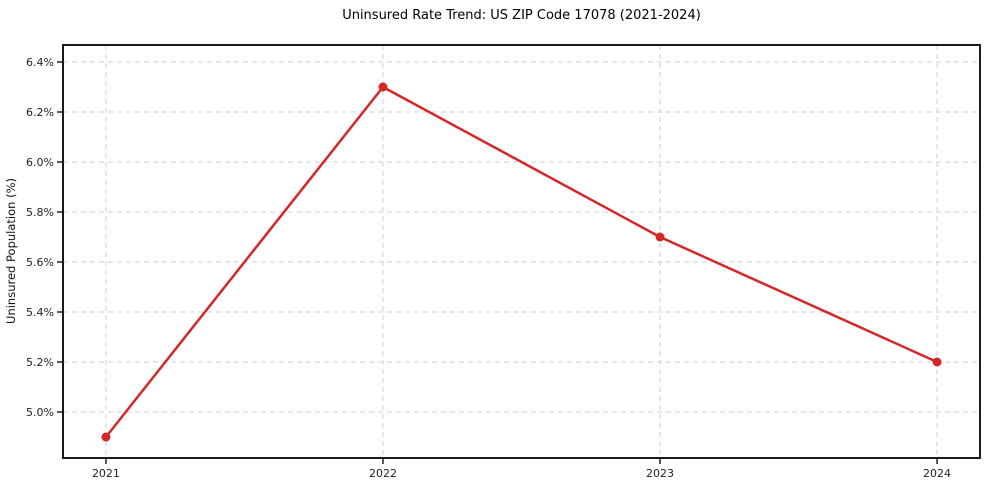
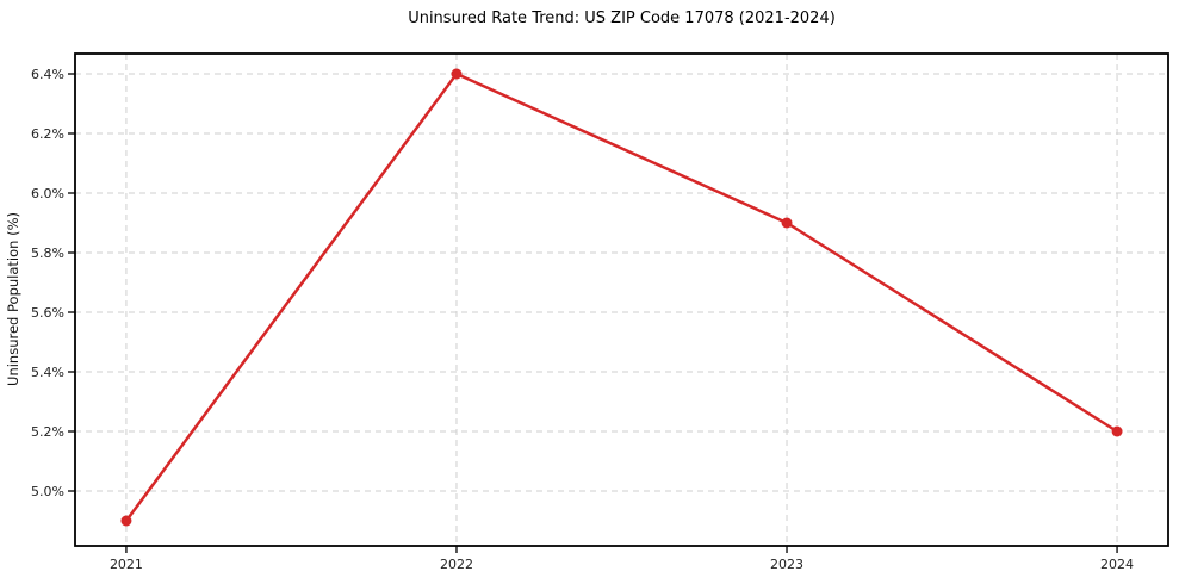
2022: 6.3% -> 6.4%
2023: 5.7% -> 5.9%
